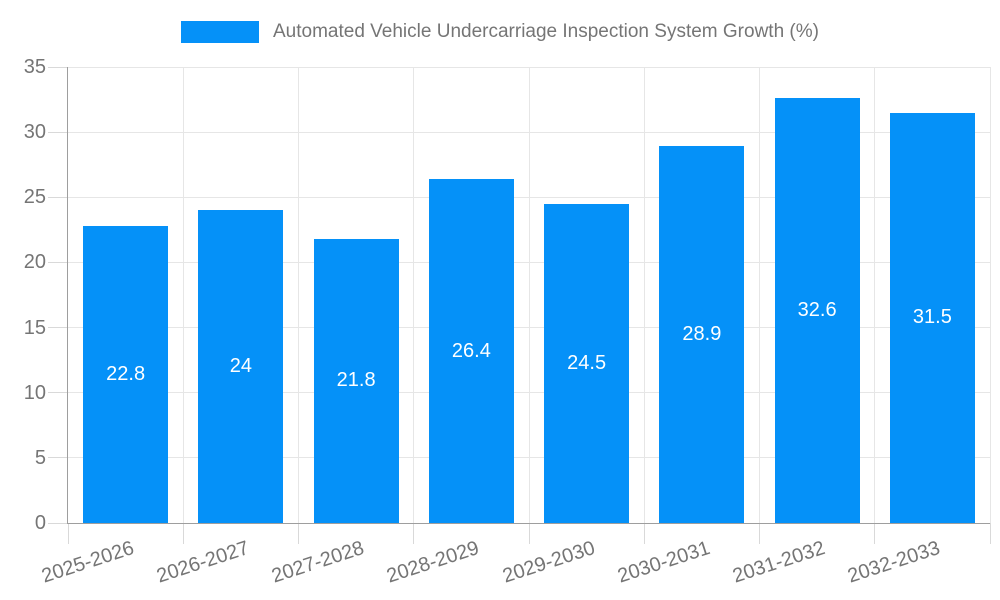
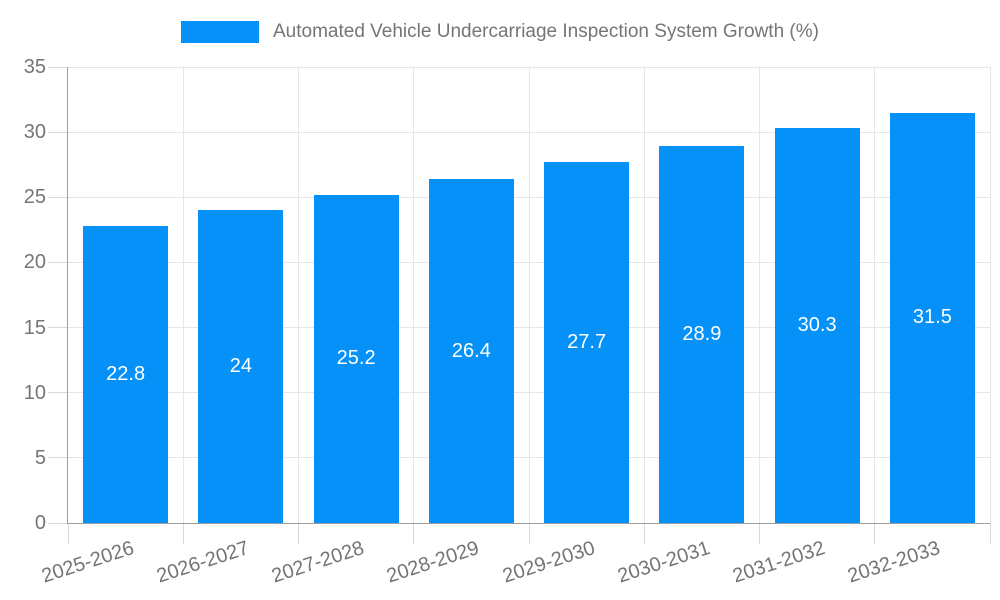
2027-2028: 21.8 -> 25.2
2029-2030: 24.5 -> 27.7
2031-2032: 32.6 -> 30.3
